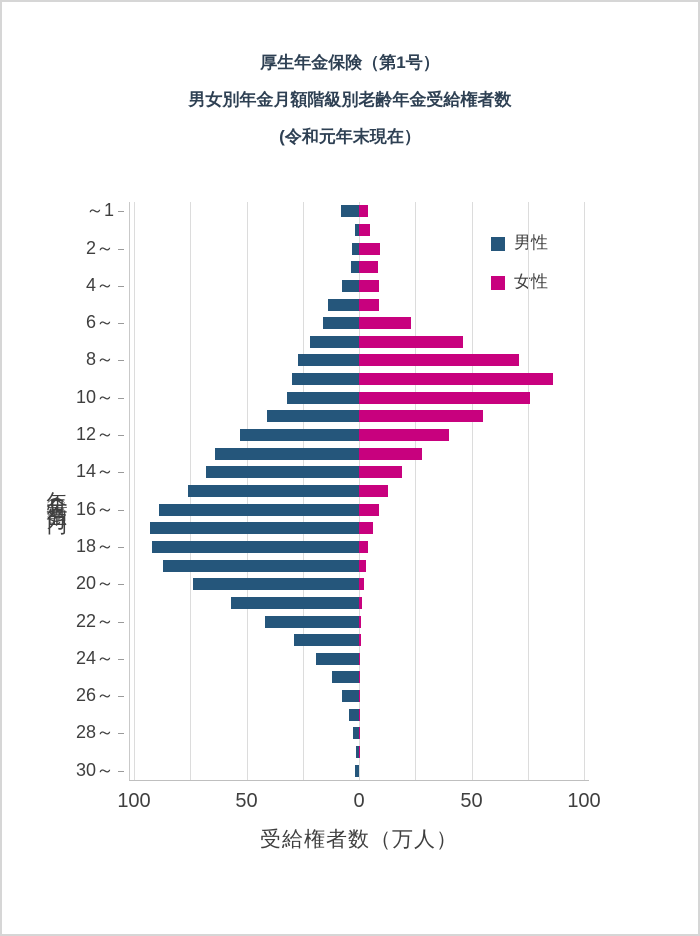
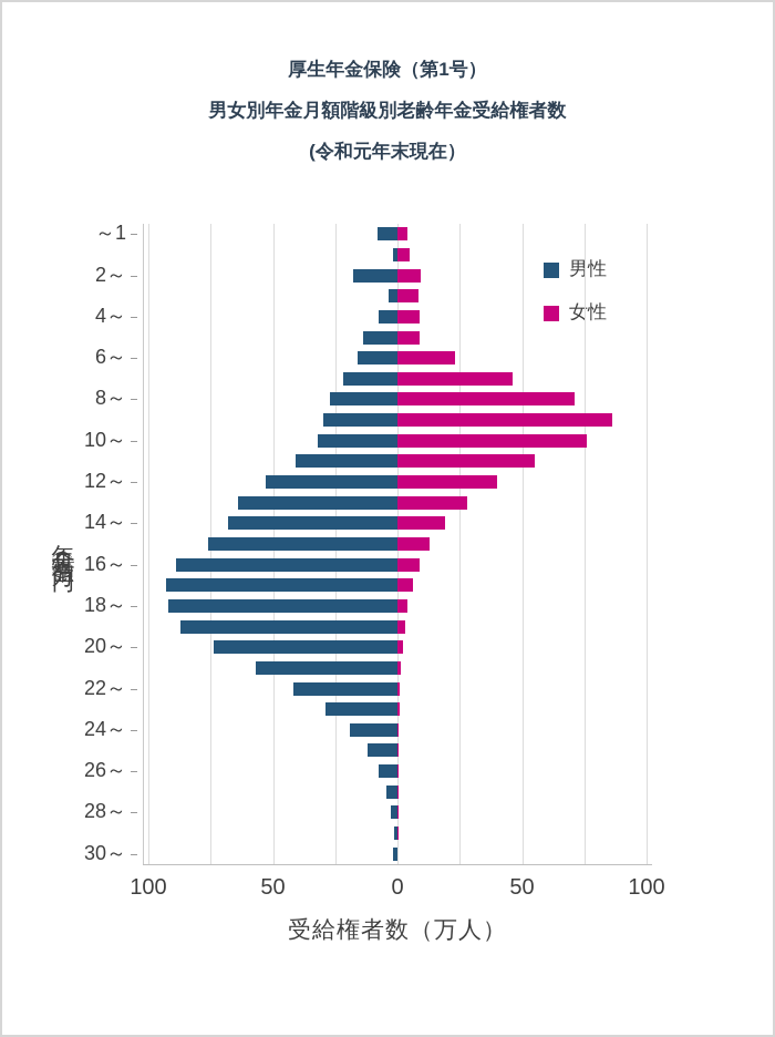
男性/2～: 3 -> 18
